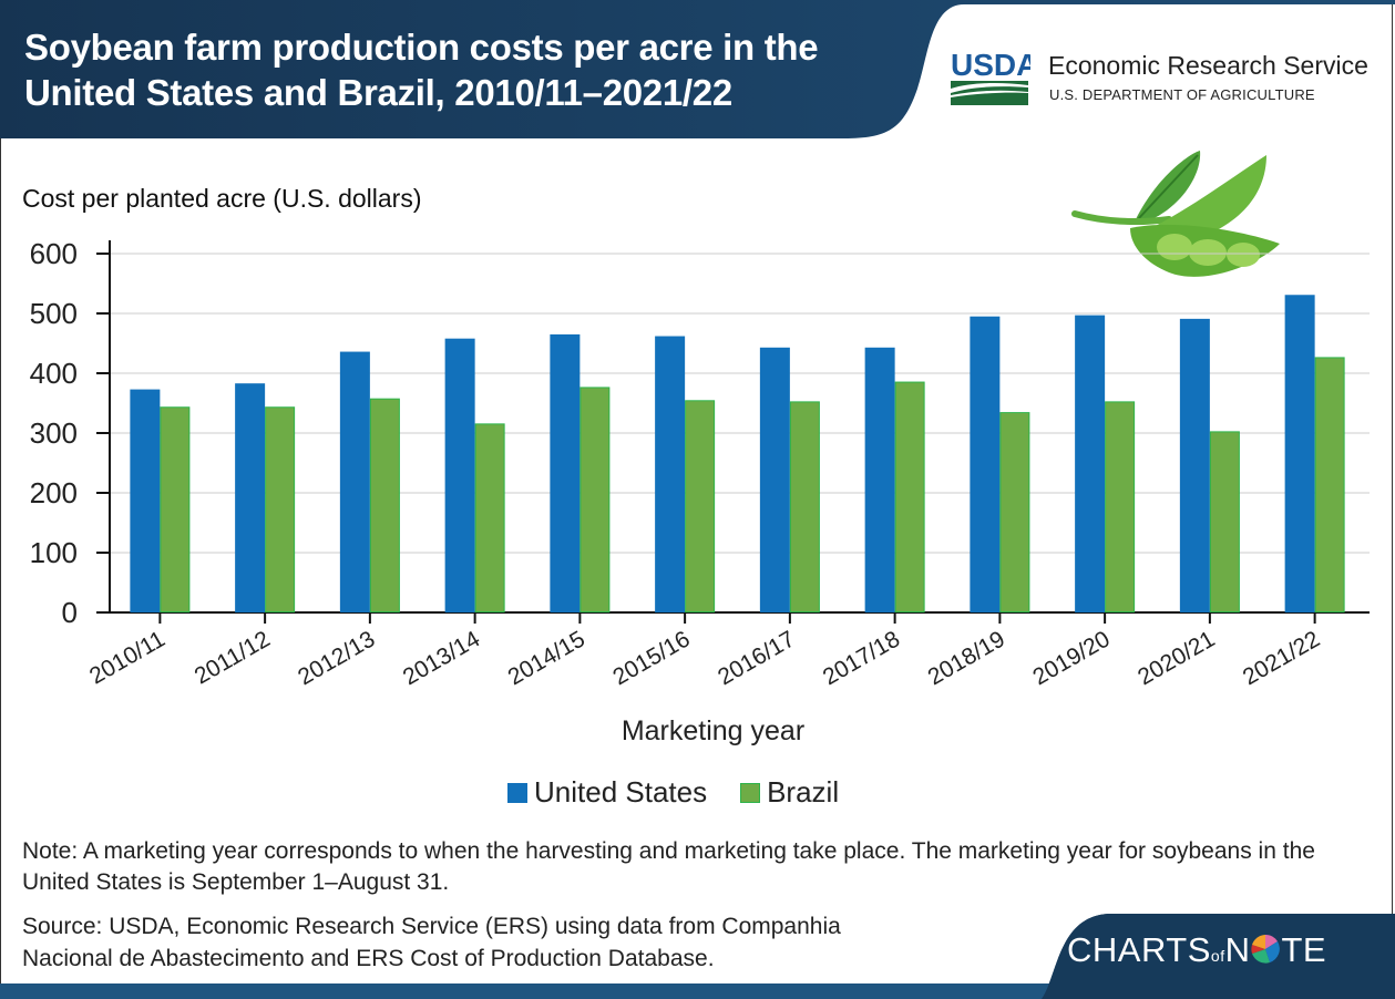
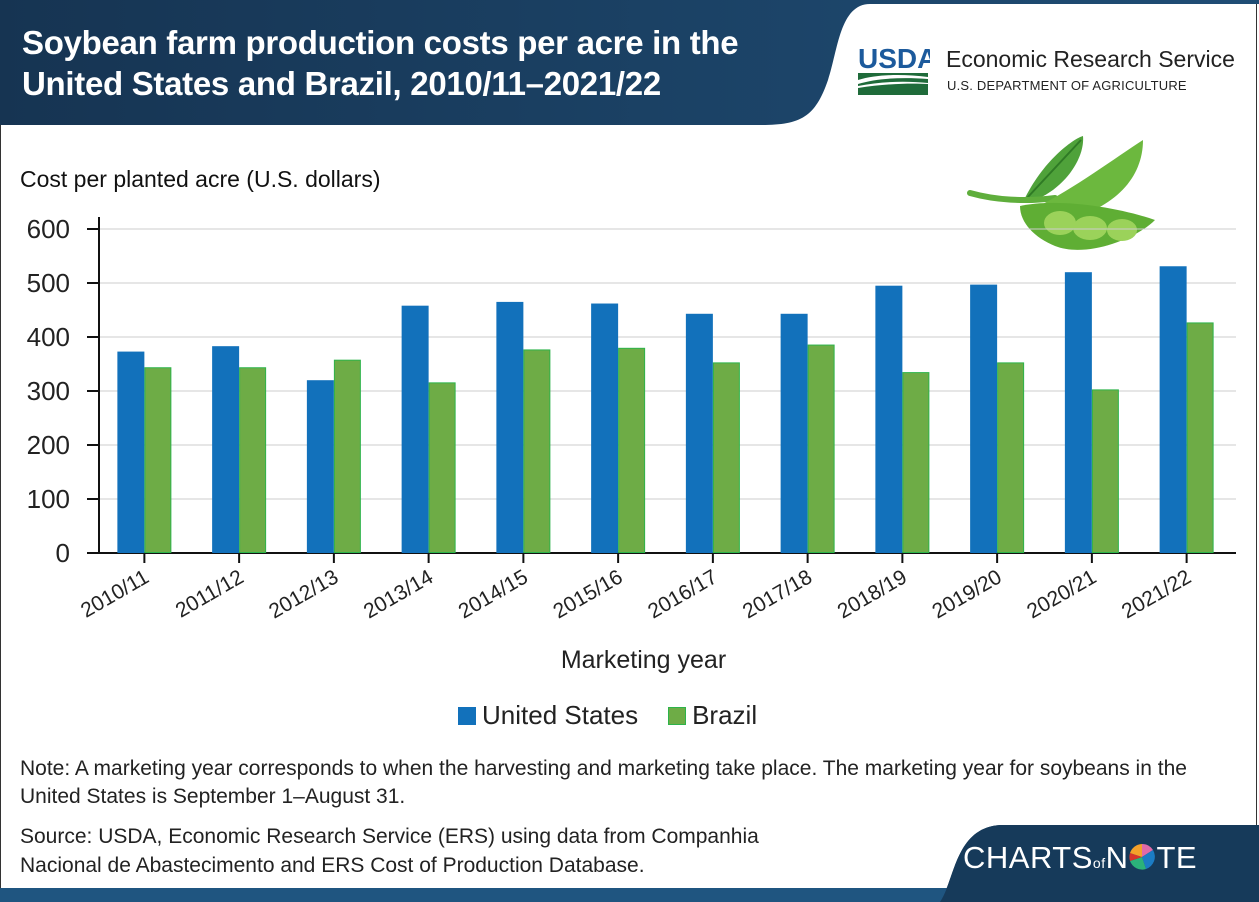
United States/2012/13: 440 -> 320
Brazil/2015/16: 360 -> 380
United States/2020/21: 490 -> 520
